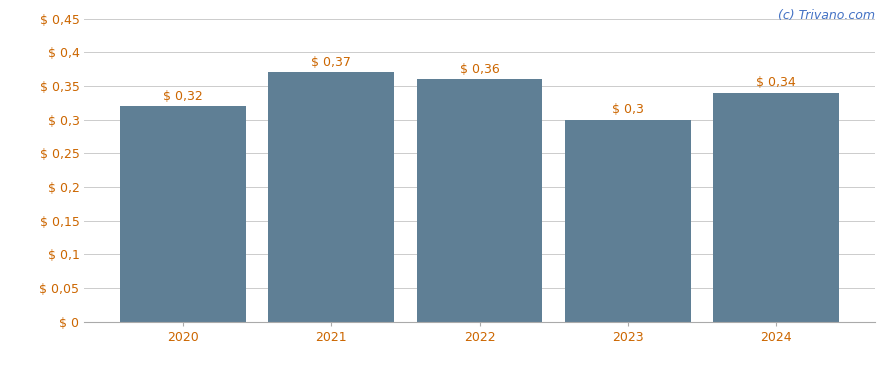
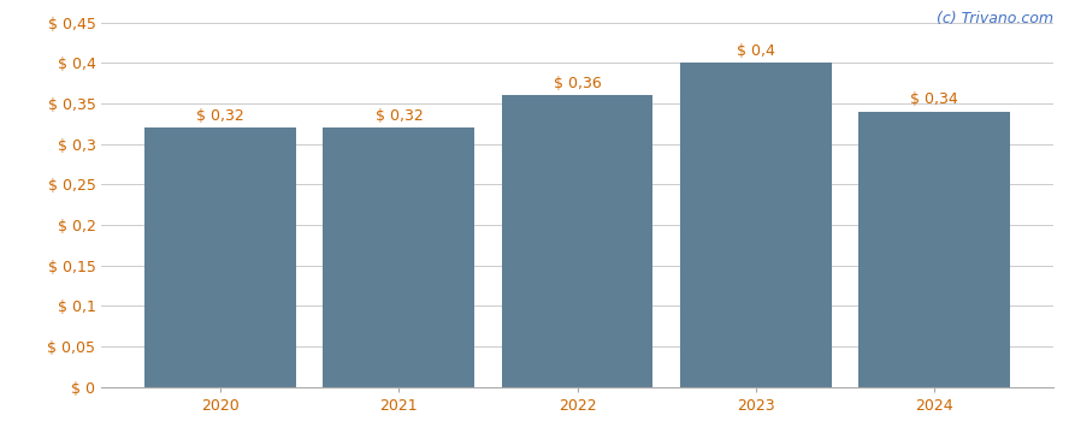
2021: 0,37 -> 0,32
2023: 0,3 -> 0,4
